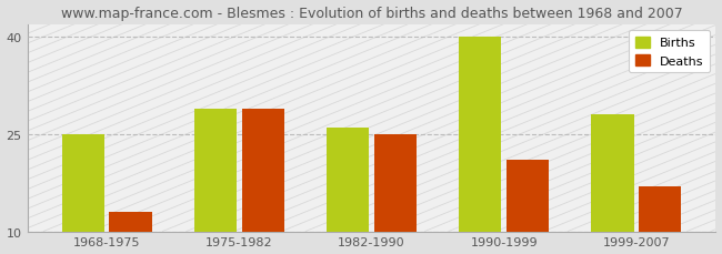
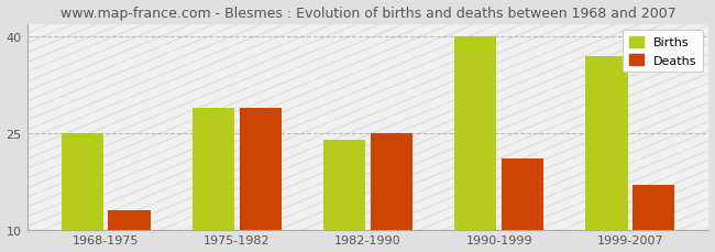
Births/1982-1990: 26 -> 24
Births/1999-2007: 28 -> 37
